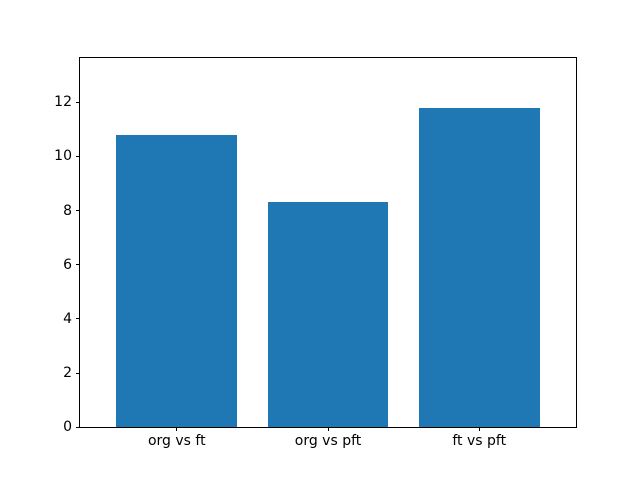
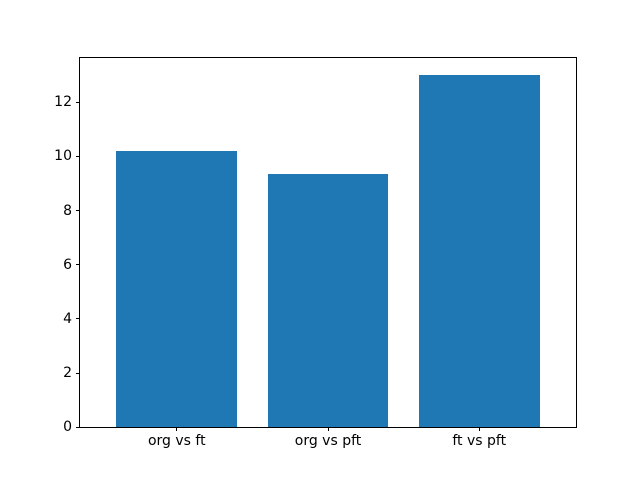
org vs ft: 10.8 -> 10.2
org vs pft: 8.3 -> 9.3
ft vs pft: 11.8 -> 13.0
